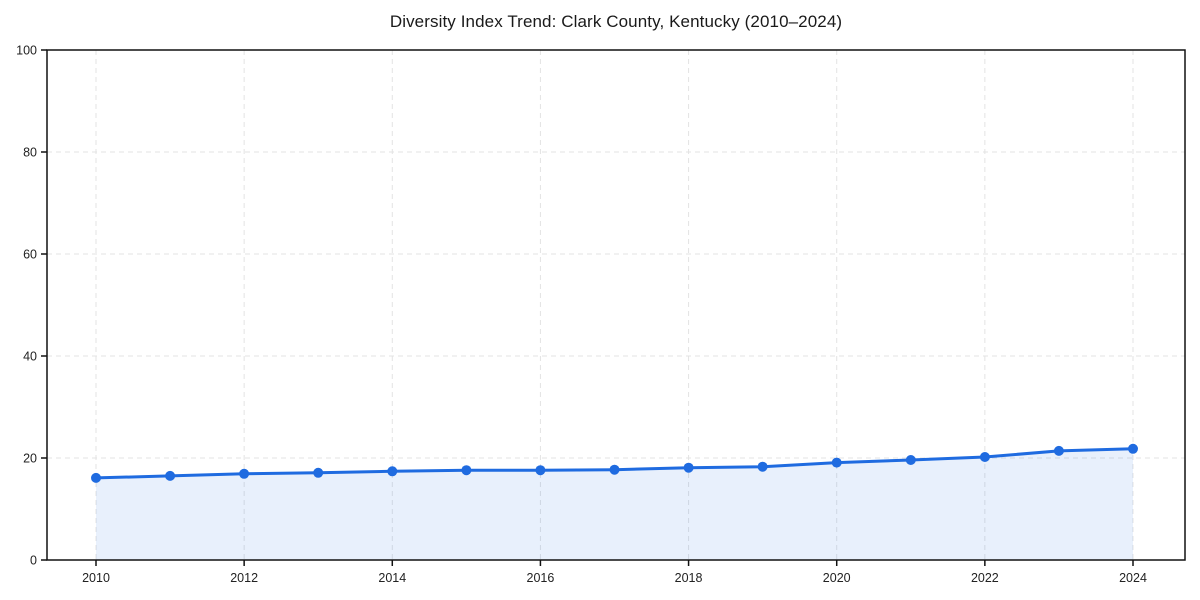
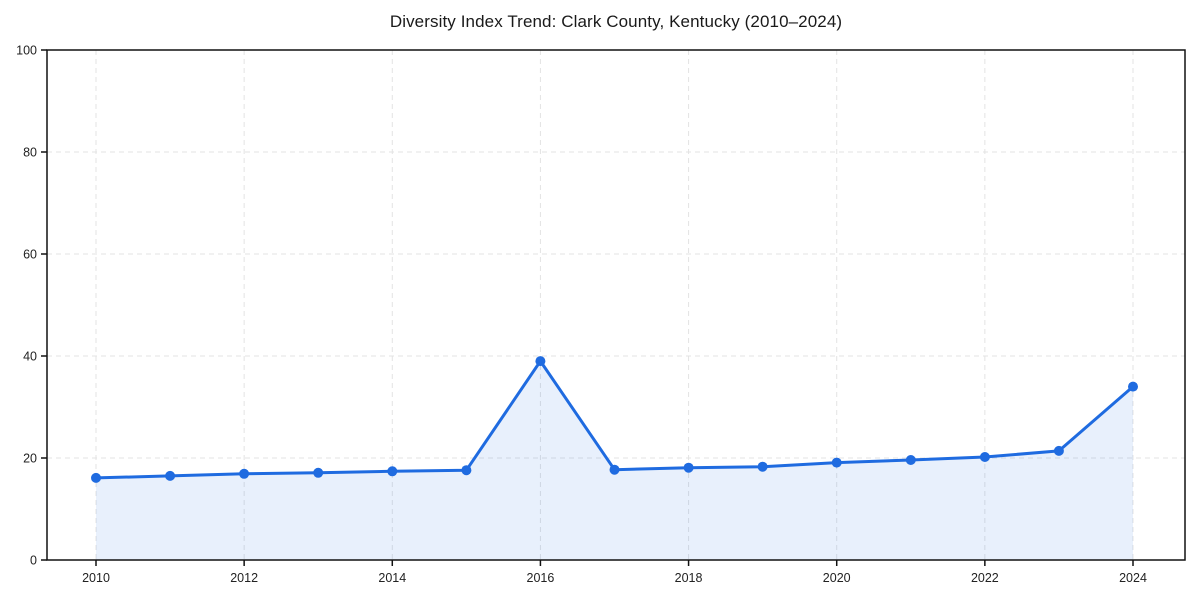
2016: 18 -> 39
2024: 22 -> 34
